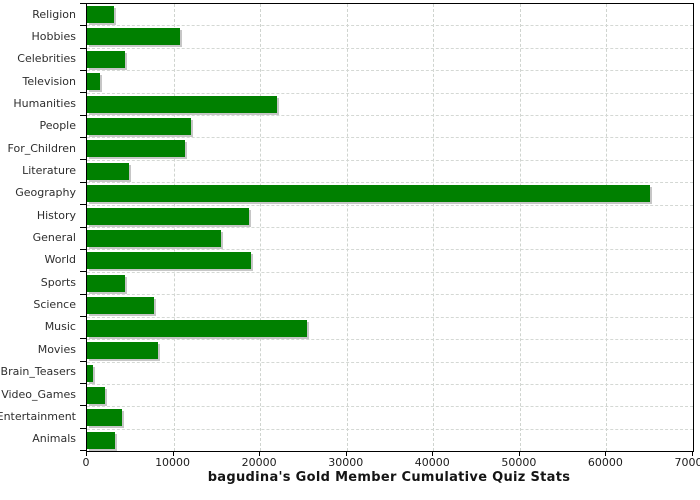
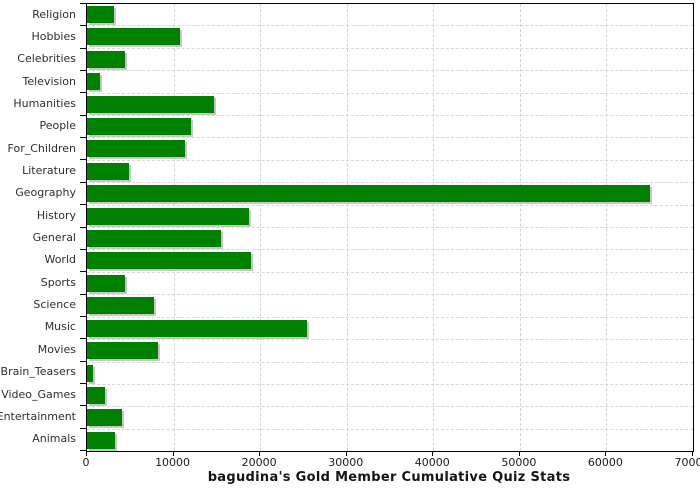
Humanities: 22000 -> 15000
